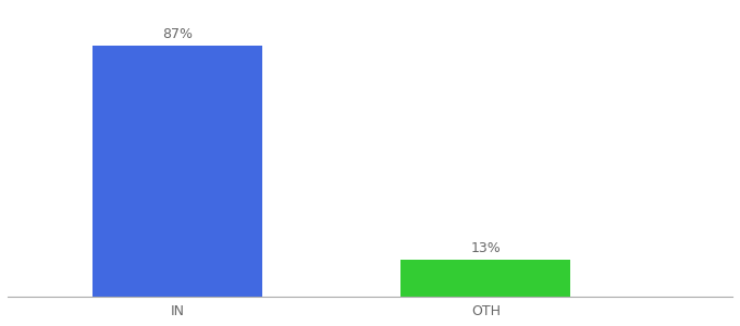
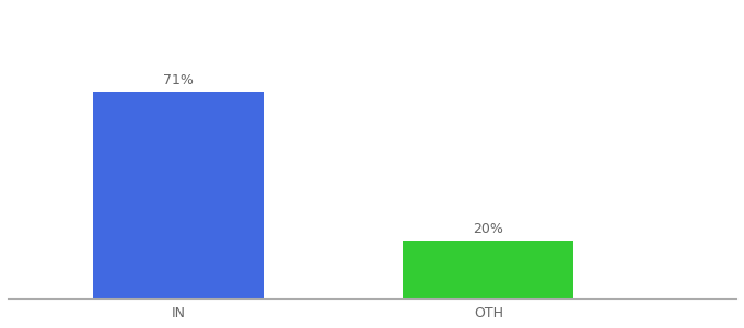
IN: 87% -> 71%
OTH: 13% -> 20%
